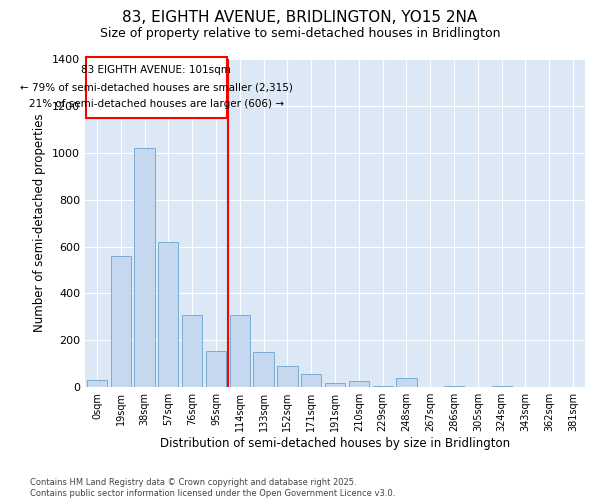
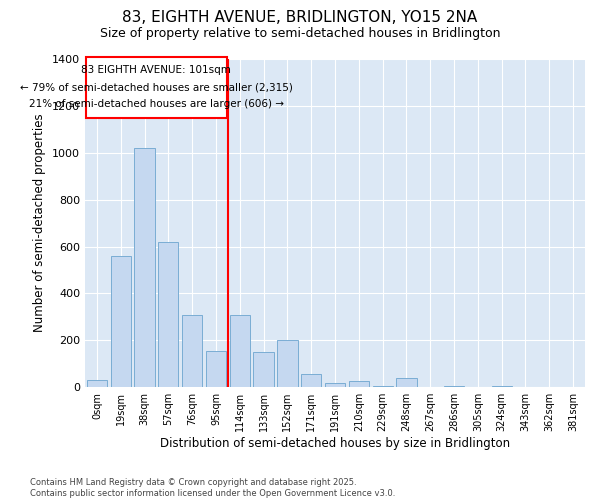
152sqm: 90 -> 200
